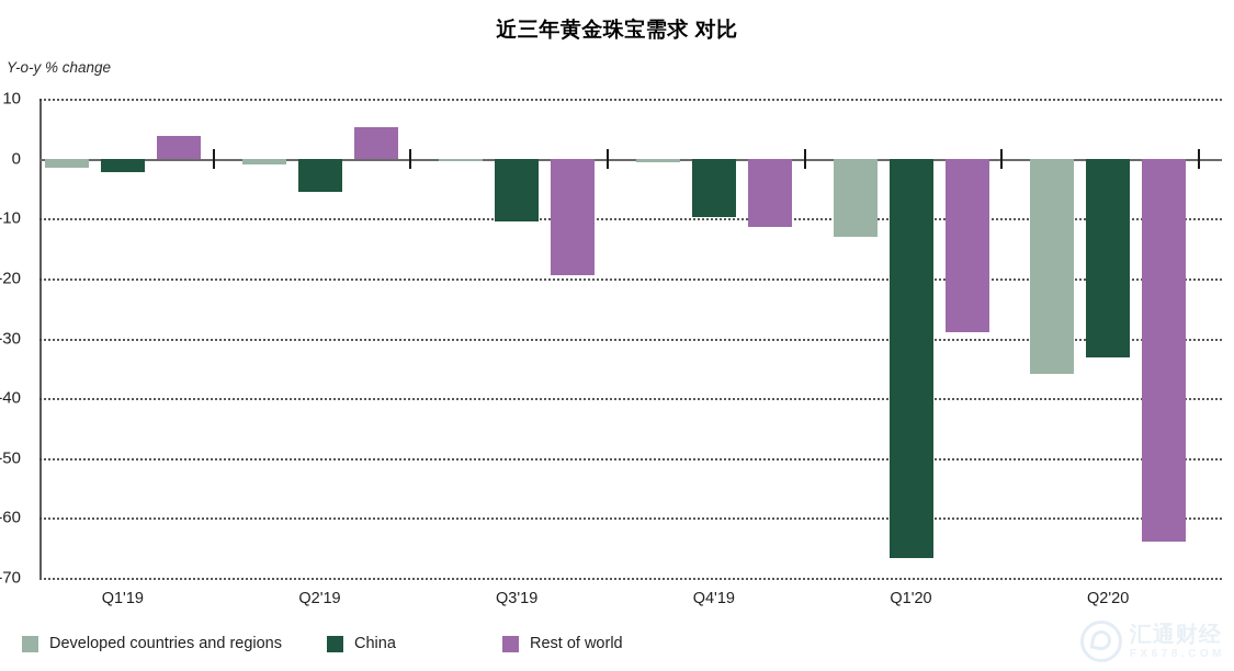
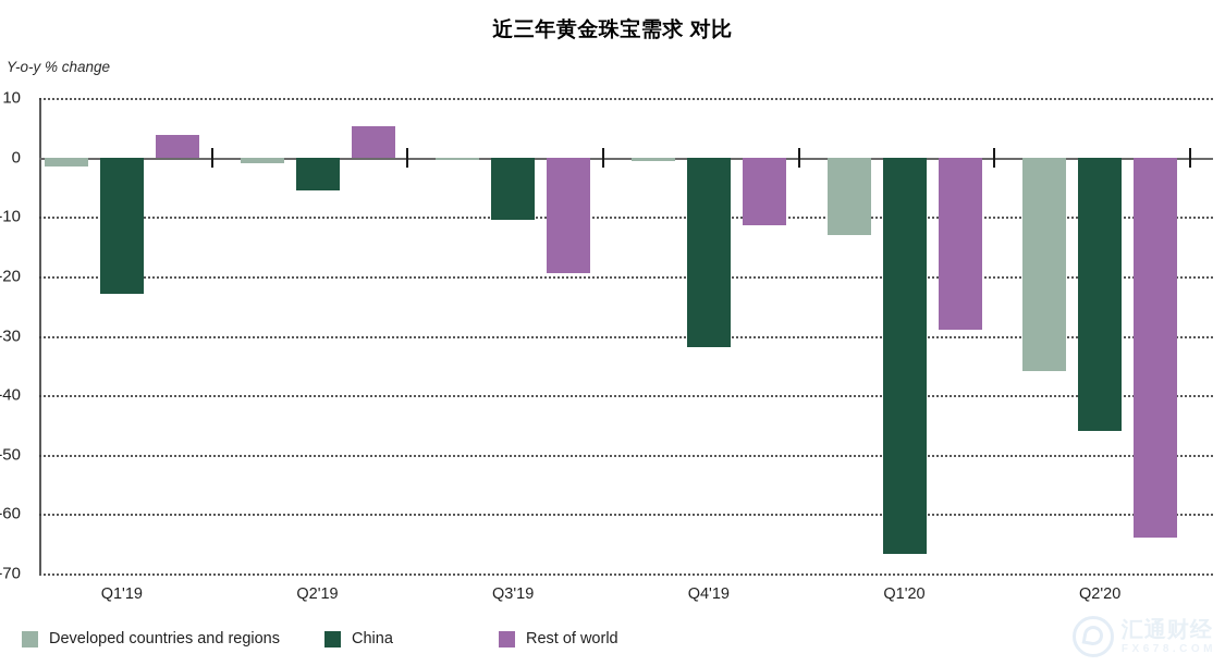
China/Q1'19: -2 -> -23
China/Q4'19: -10 -> -32
China/Q2'20: -33 -> -46
